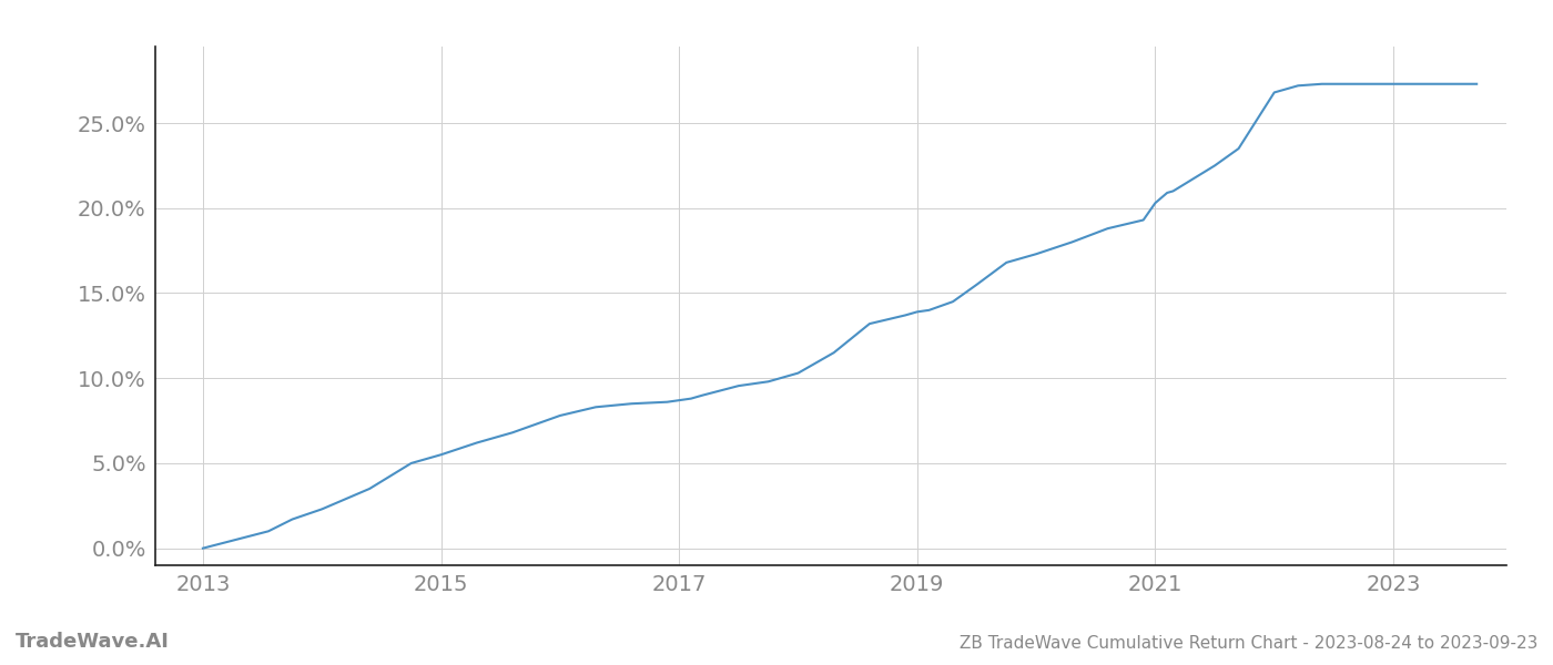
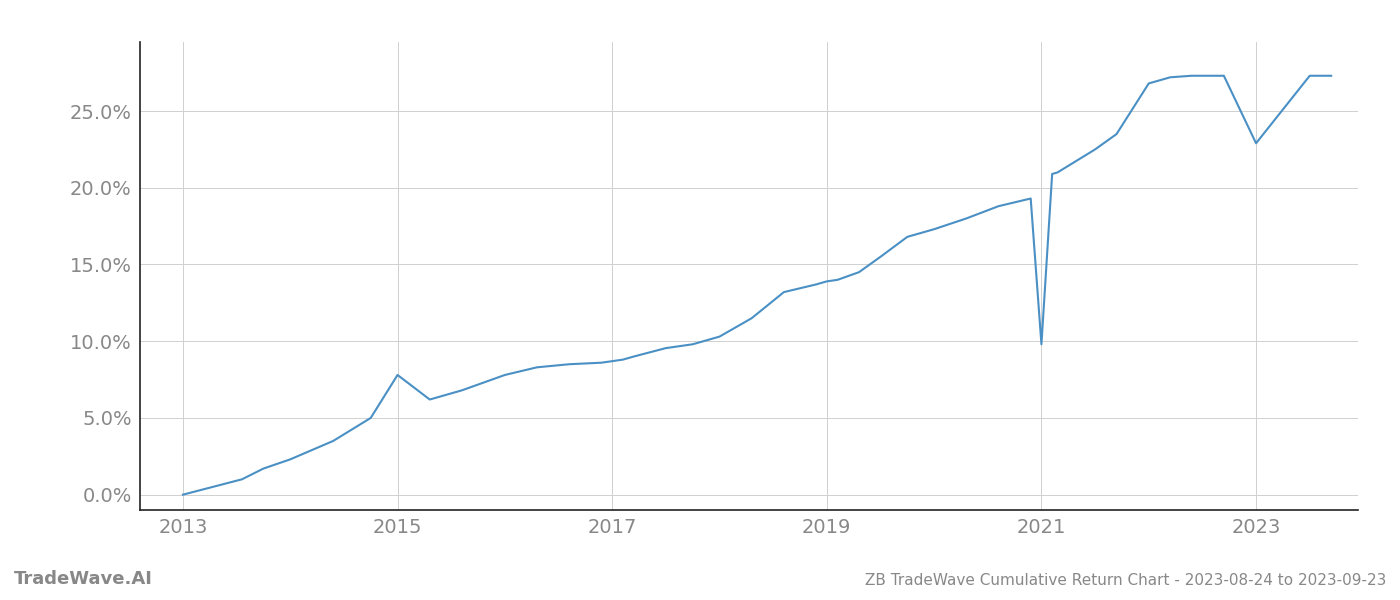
2015: 5.5% -> 7.8%
2021: 20.3% -> 9.8%
2023: 27.3% -> 22.9%
